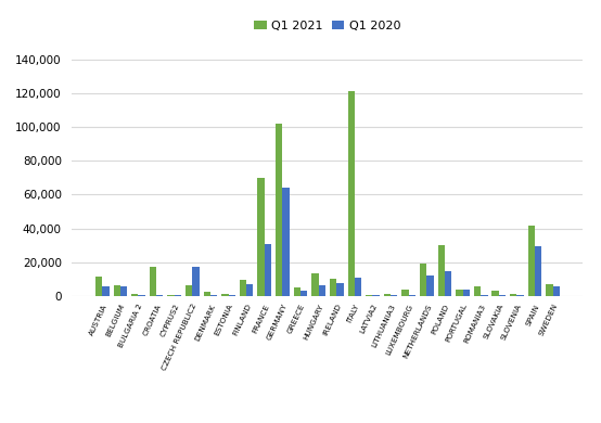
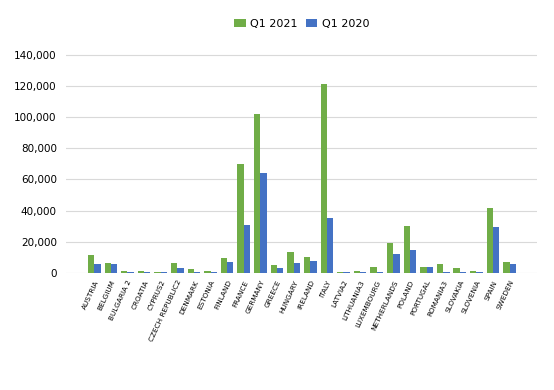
Q1 2021/CROATIA: 17,000 -> 2,000
Q1 2020/CZECH REPUBLIC2: 17,000 -> 3,000
Q1 2020/ITALY: 11,000 -> 35,000
